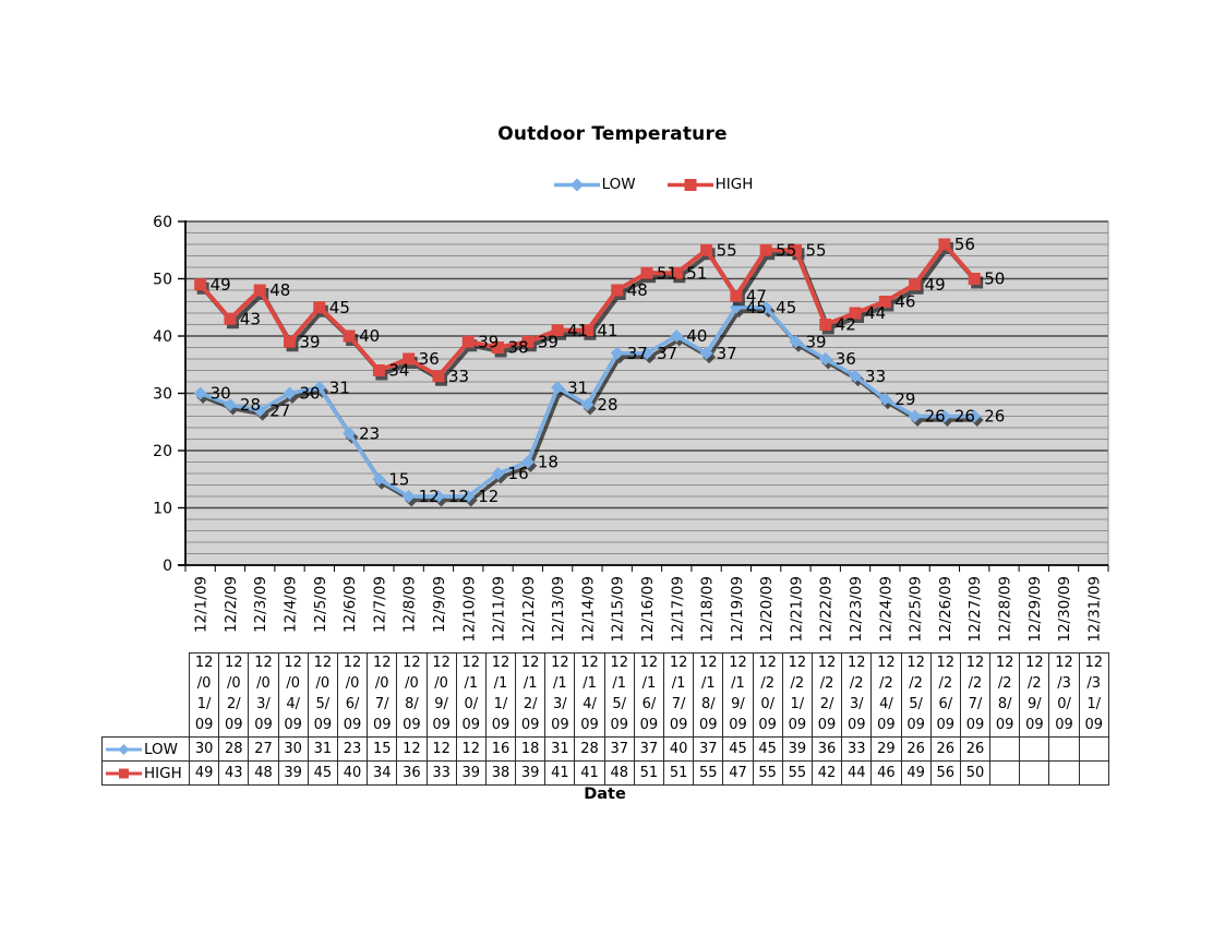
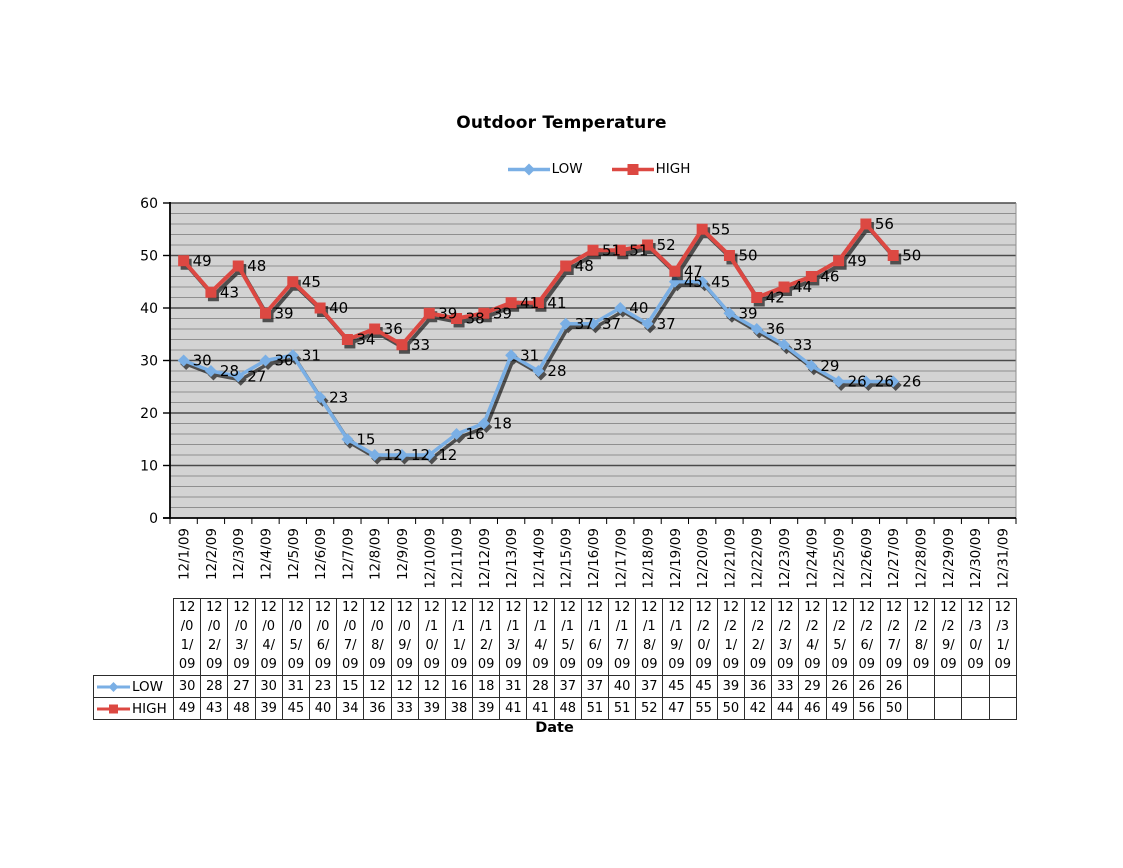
HIGH/12/18/09: 55 -> 52
HIGH/12/21/09: 55 -> 50
